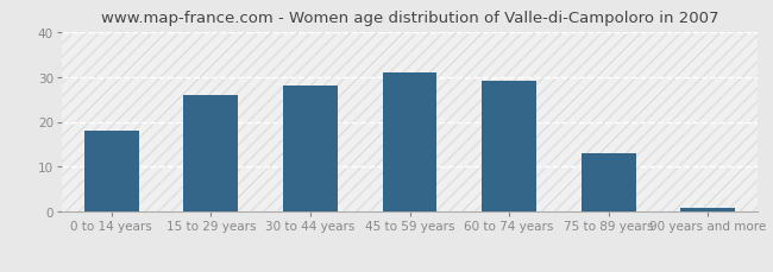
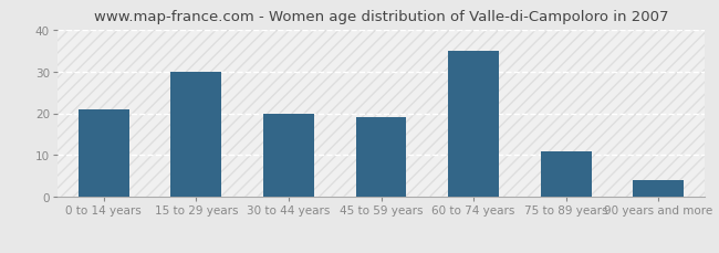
0 to 14 years: 18 -> 21
15 to 29 years: 26 -> 30
30 to 44 years: 28 -> 20
45 to 59 years: 31 -> 19
60 to 74 years: 29 -> 35
75 to 89 years: 13 -> 11
90 years and more: 1 -> 4
